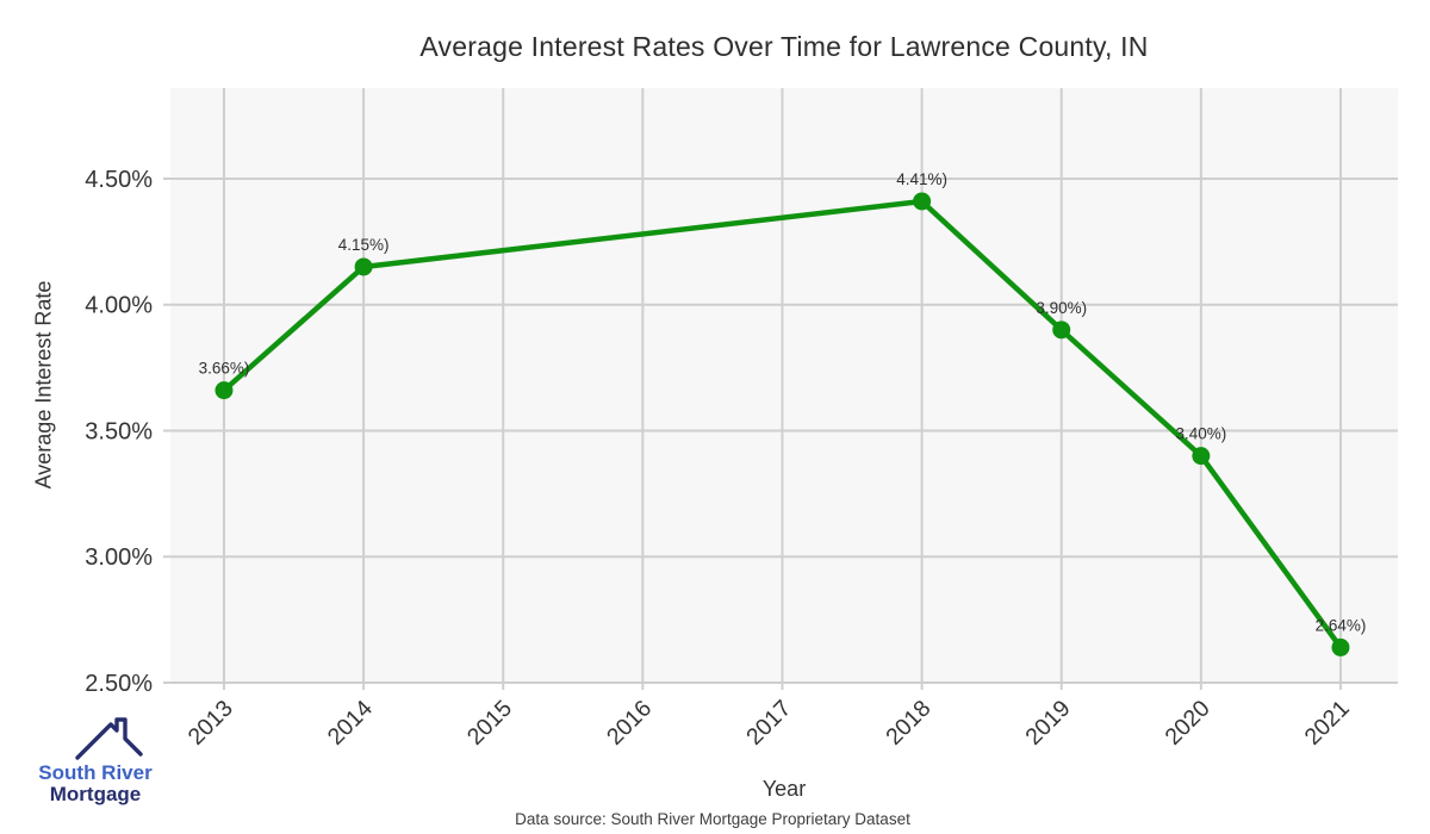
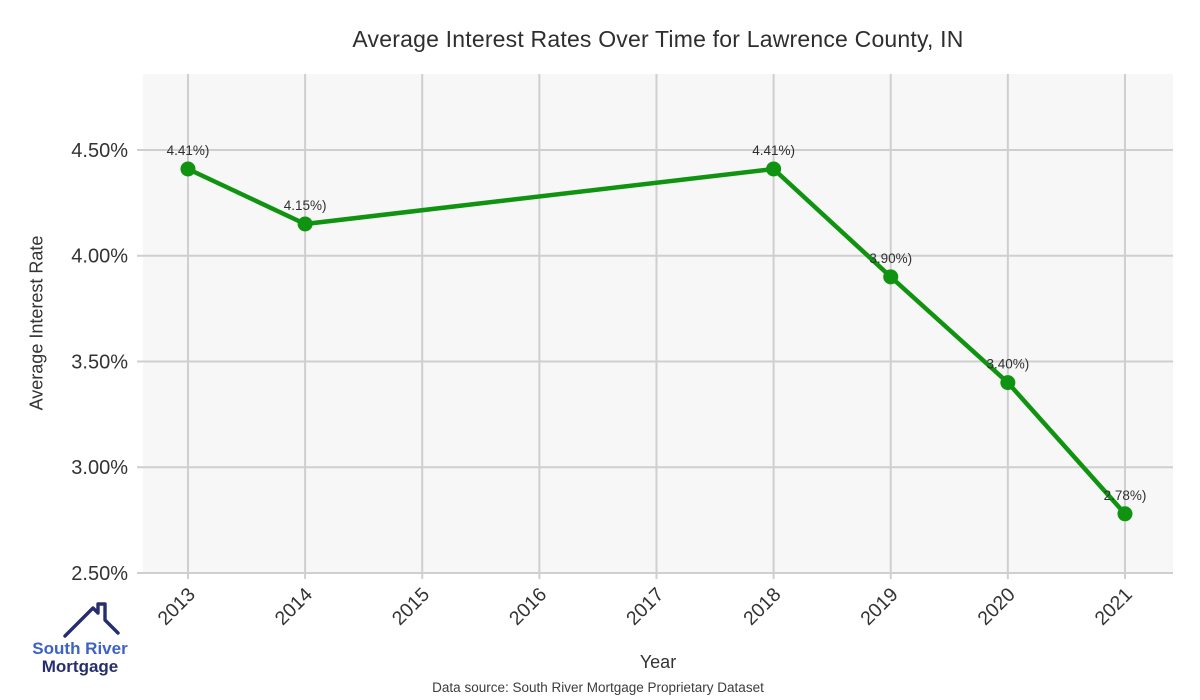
2013: 3.66% -> 4.41%
2021: 2.64% -> 2.78%
